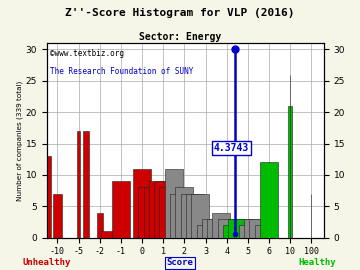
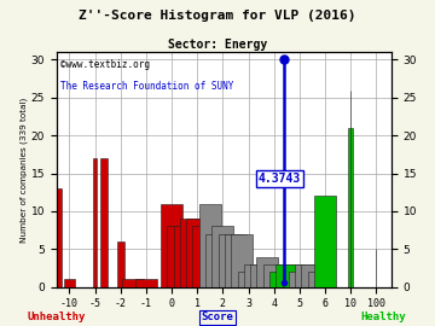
-10: 7 -> 1
-2: 4 -> 6
-1: 9 -> 1
100: 7 -> 5
